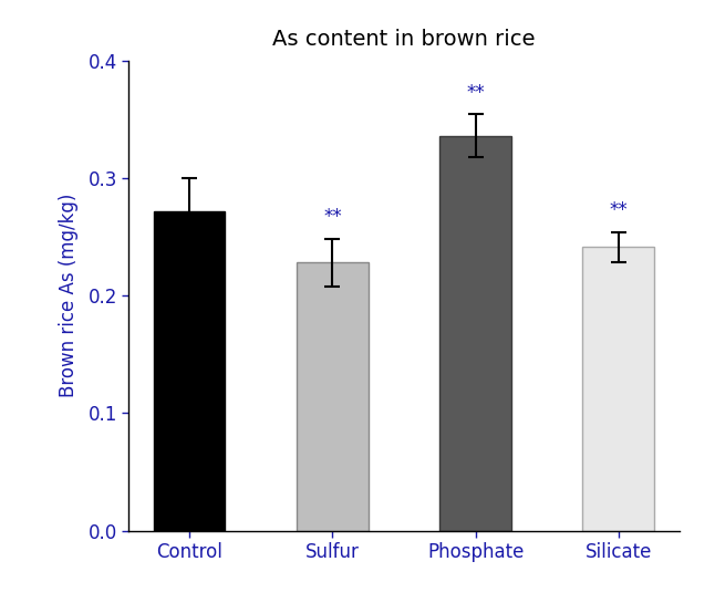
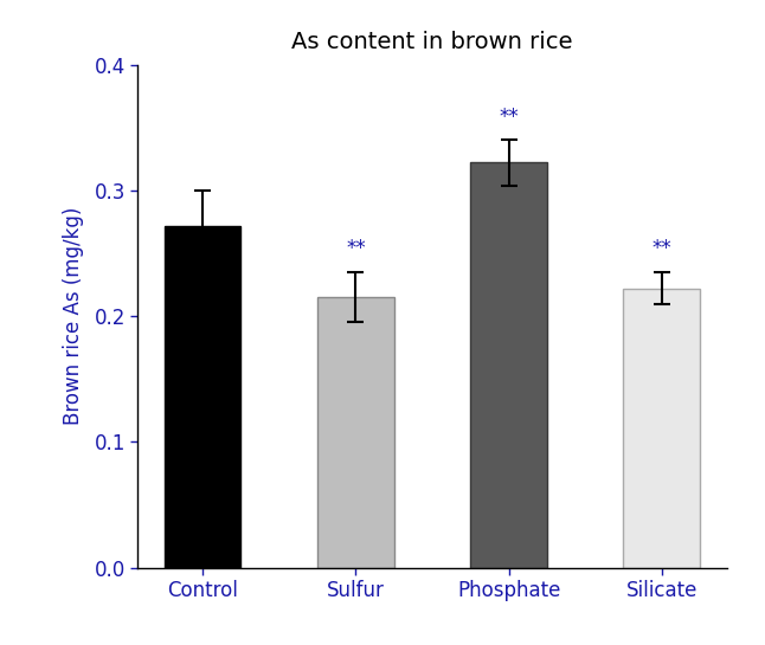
Sulfur: 0.228 -> 0.215
Phosphate: 0.336 -> 0.322
Silicate: 0.241 -> 0.222
